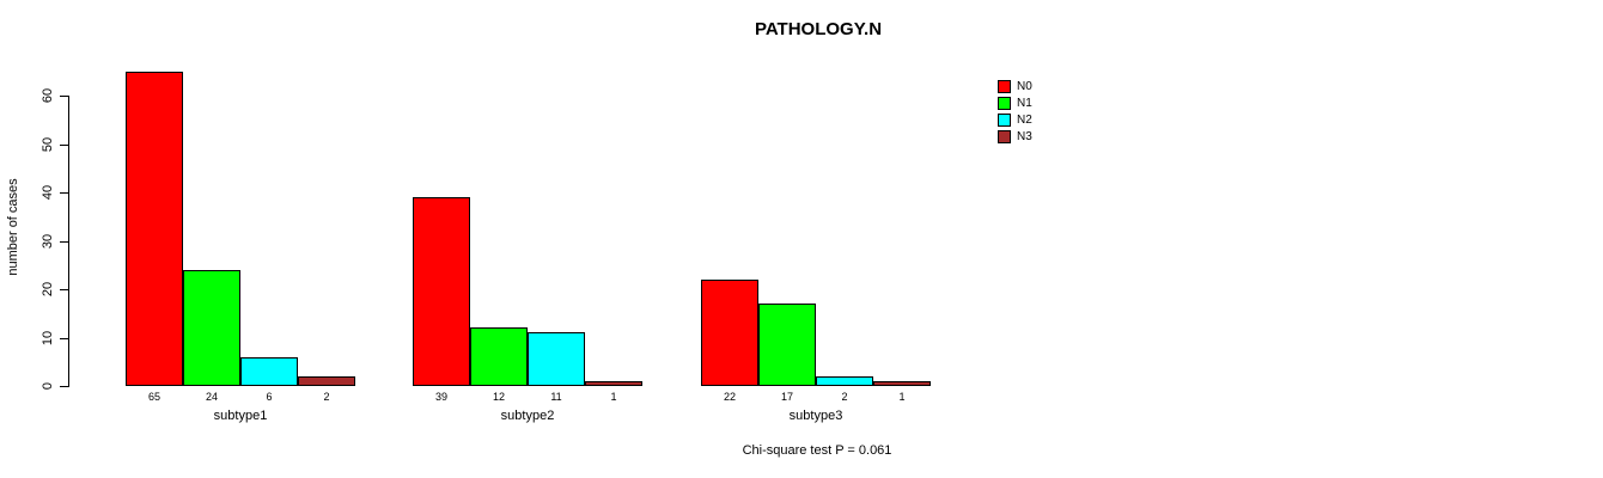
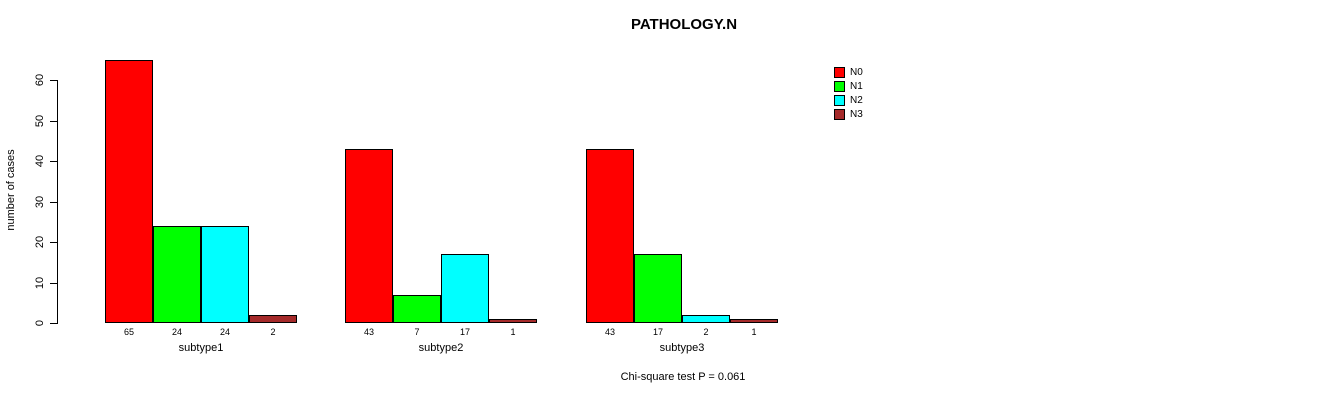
N2/subtype1: 6 -> 24
N0/subtype2: 39 -> 43
N1/subtype2: 12 -> 7
N2/subtype2: 11 -> 17
N0/subtype3: 22 -> 43
